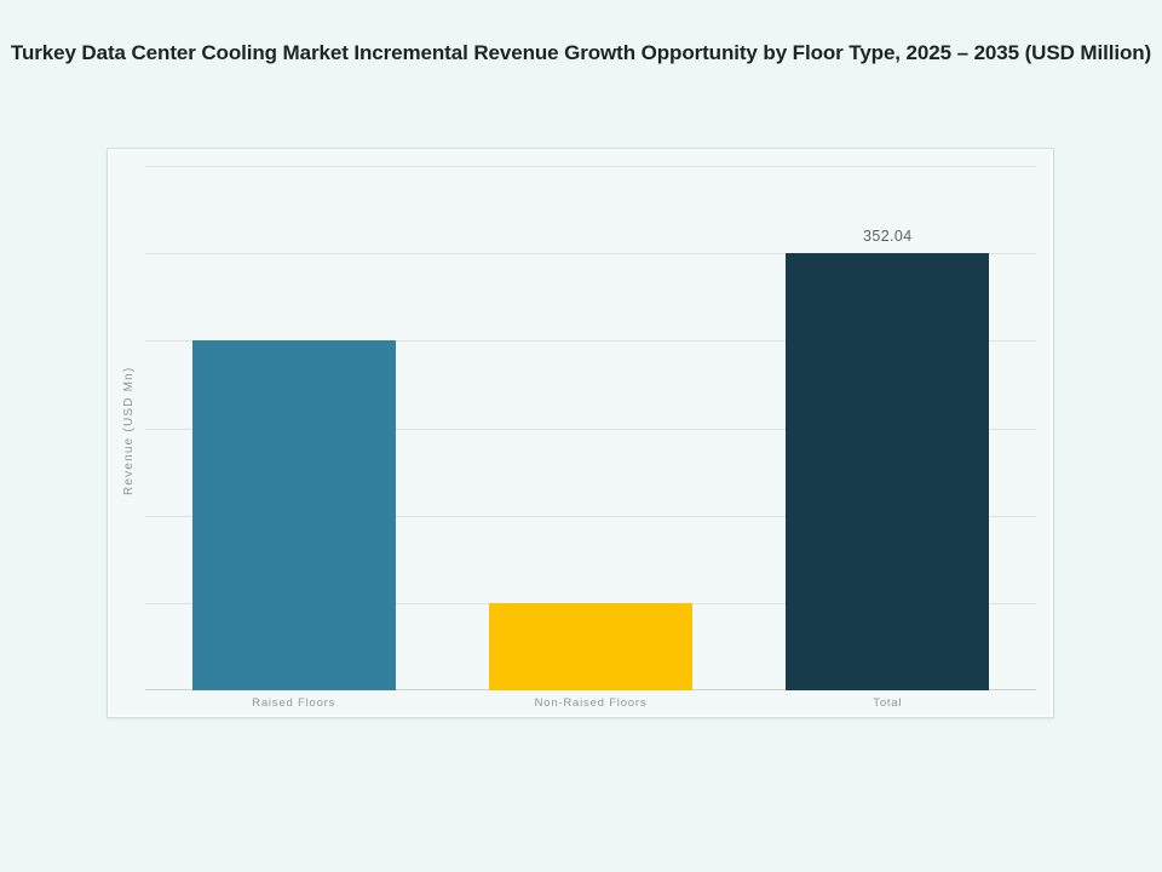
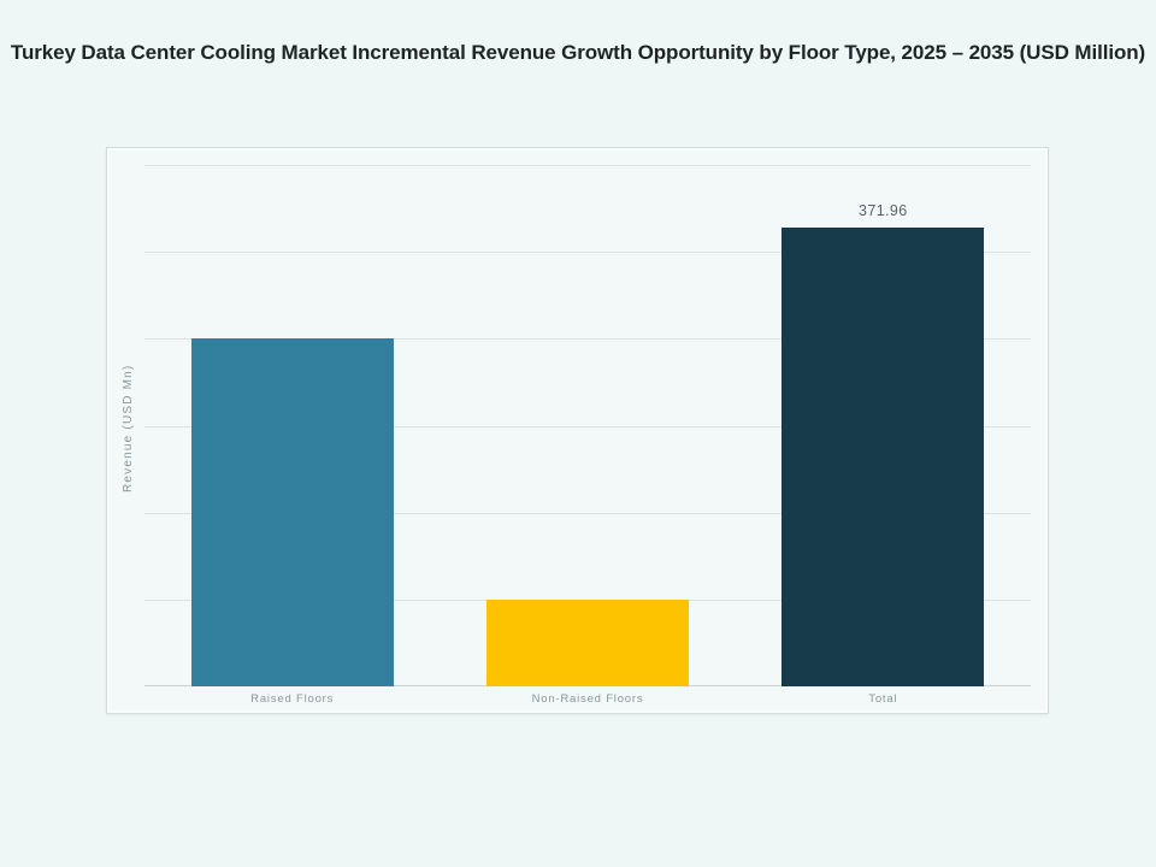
Total: 352.04 -> 371.96
